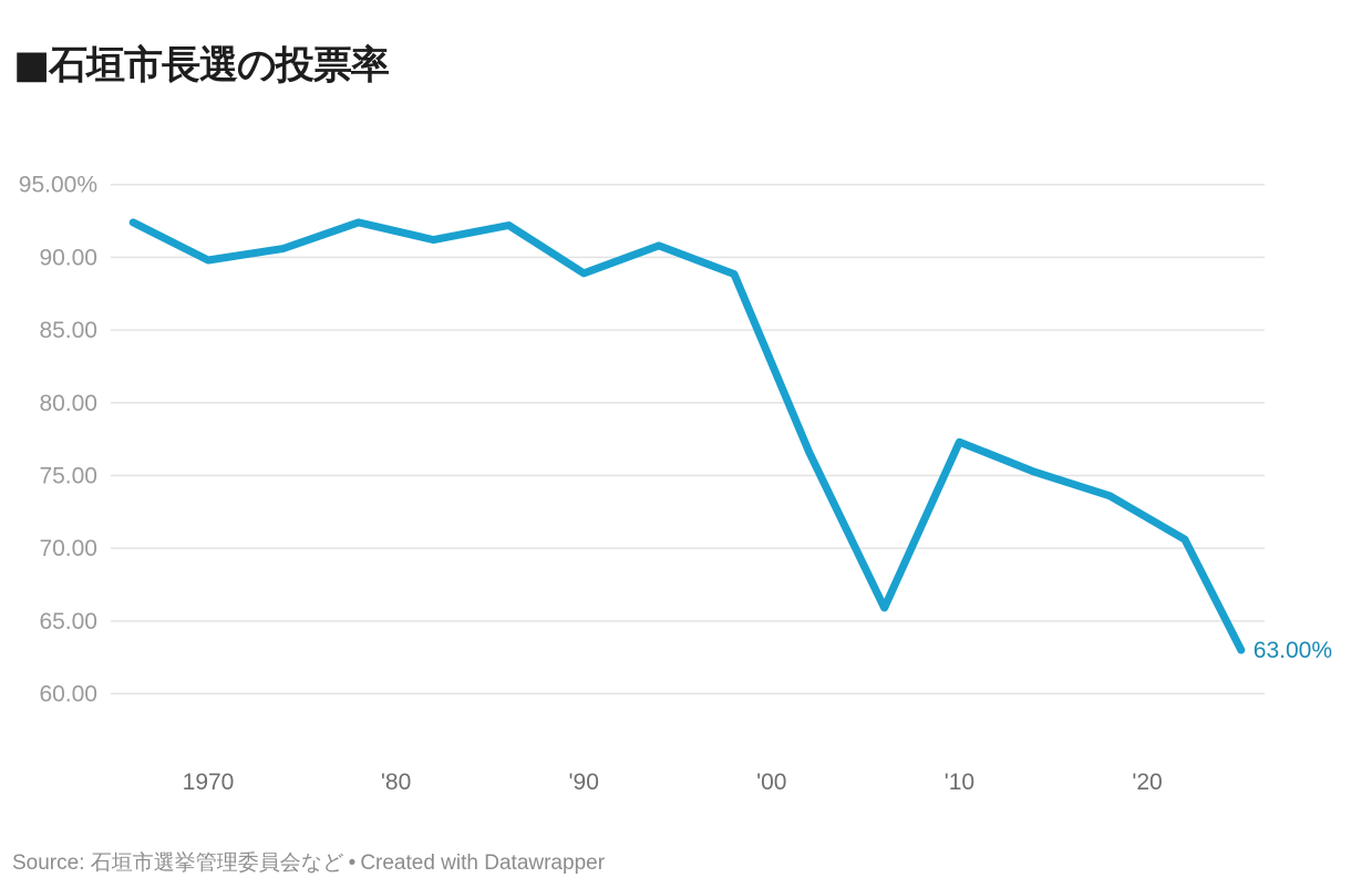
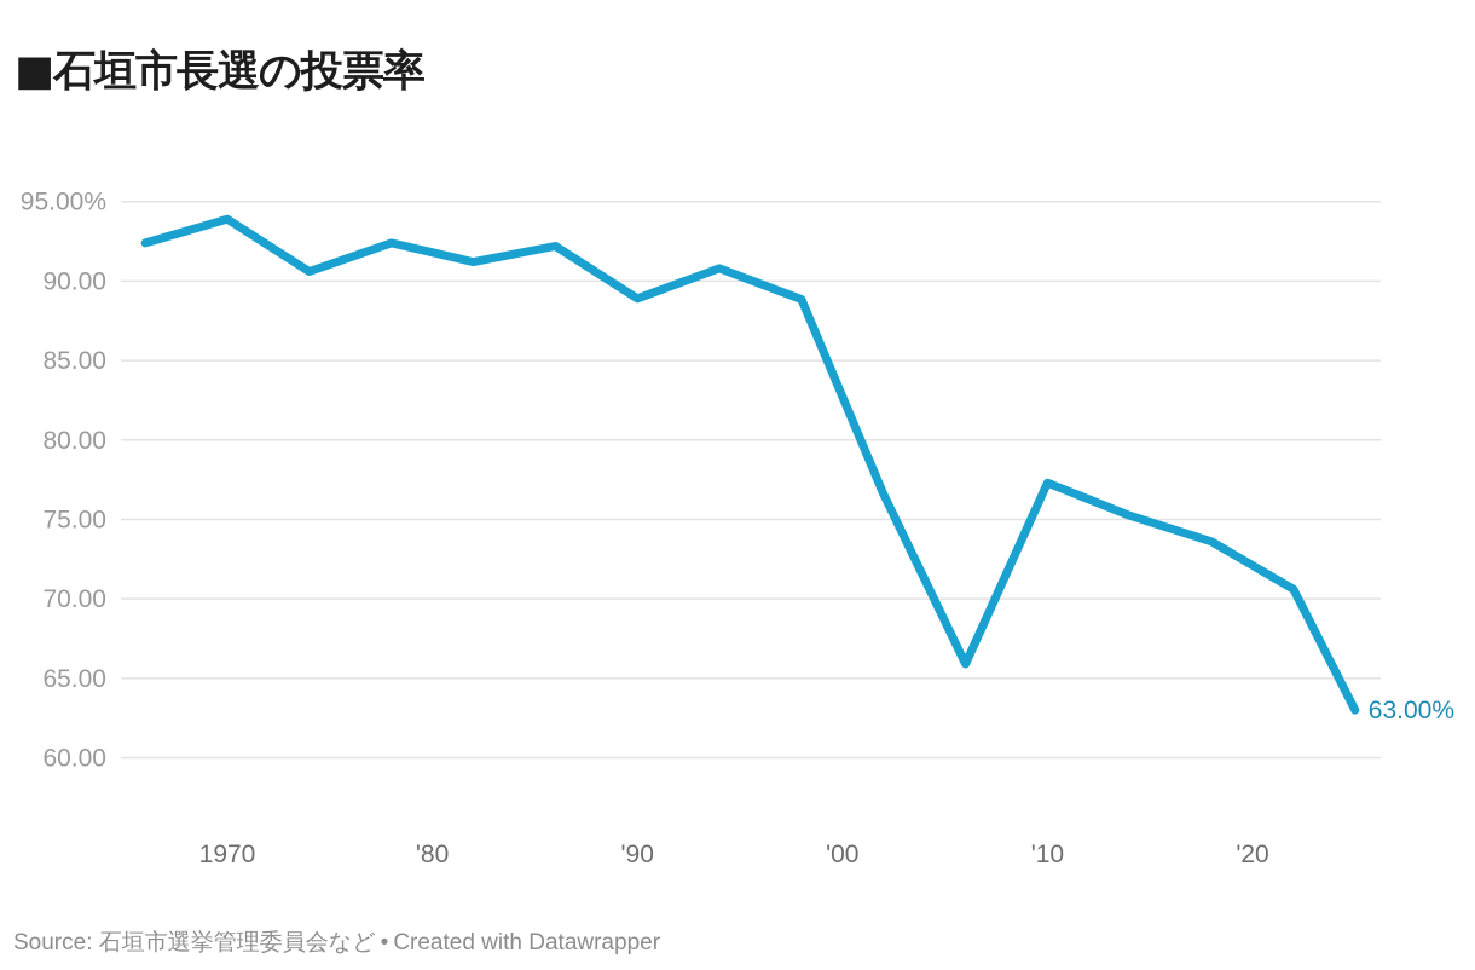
1970: 89.8% -> 93.9%
